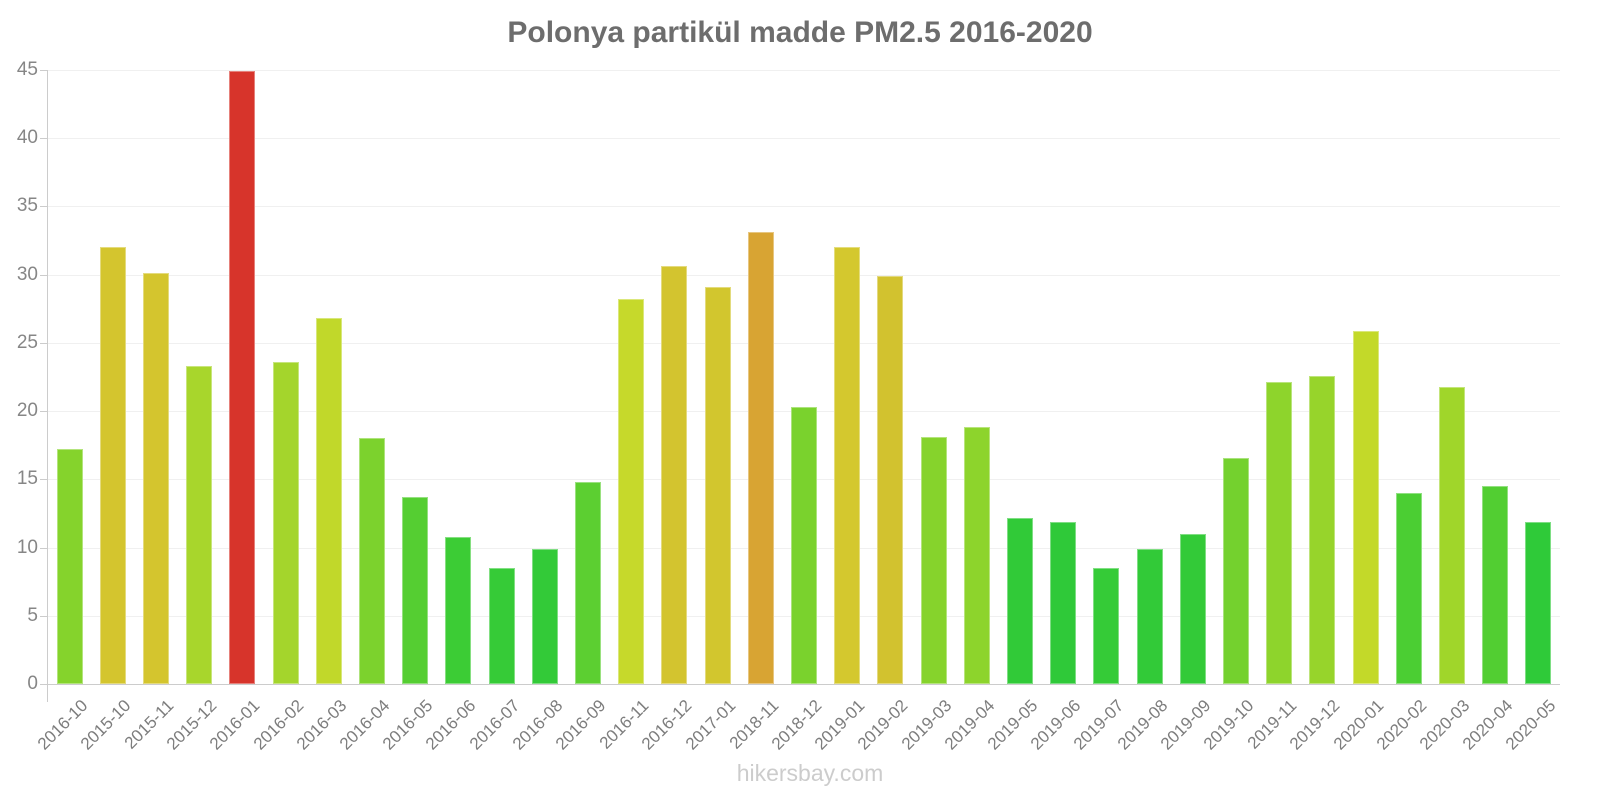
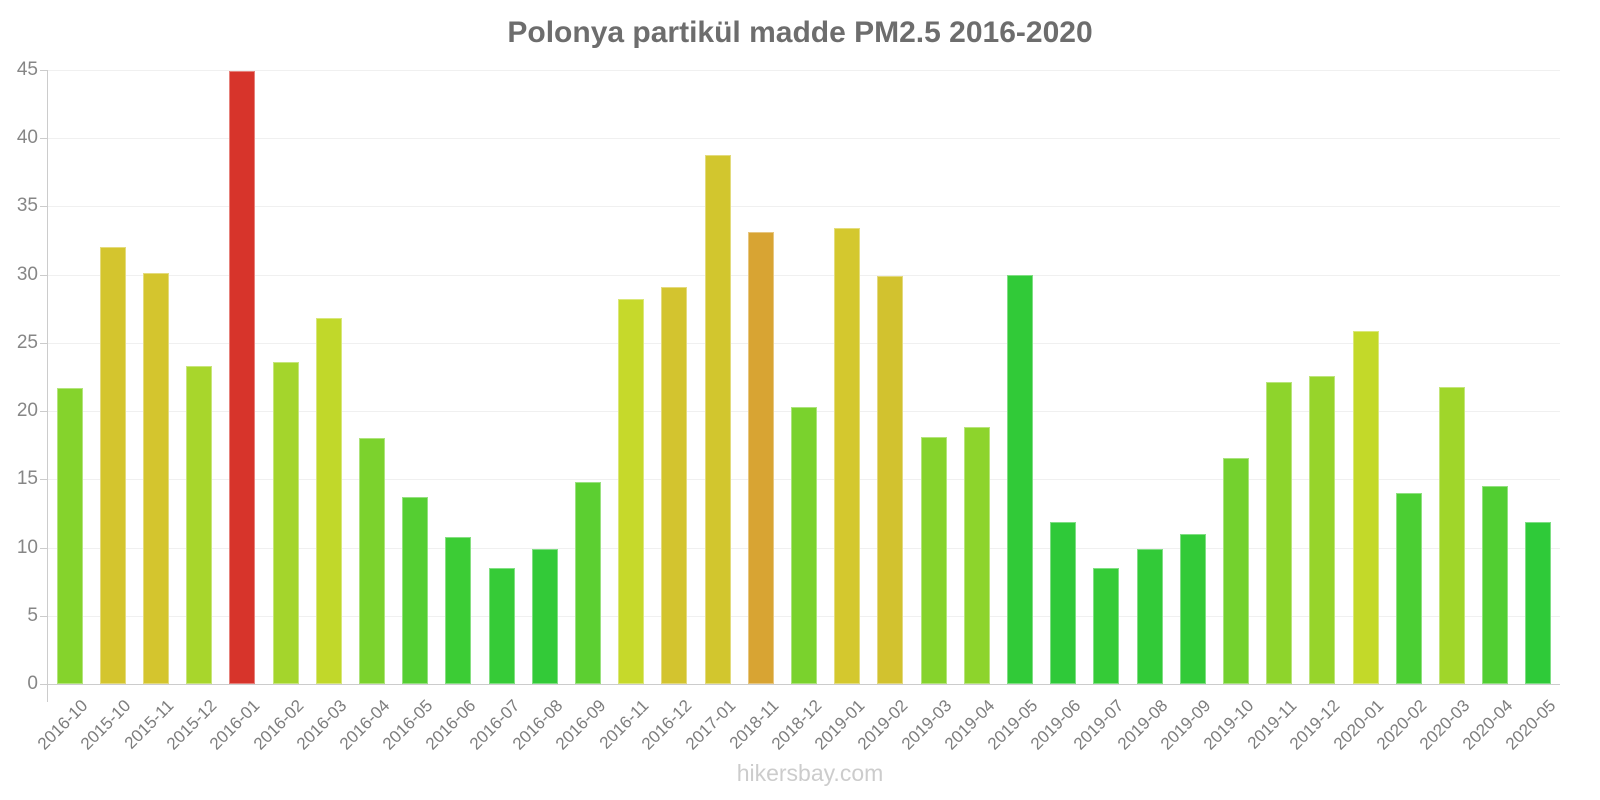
2016-10: 17.2 -> 21.7
2016-12: 30.6 -> 29.1
2017-01: 29.1 -> 38.8
2019-01: 32.0 -> 33.4
2019-05: 12.2 -> 30.0
